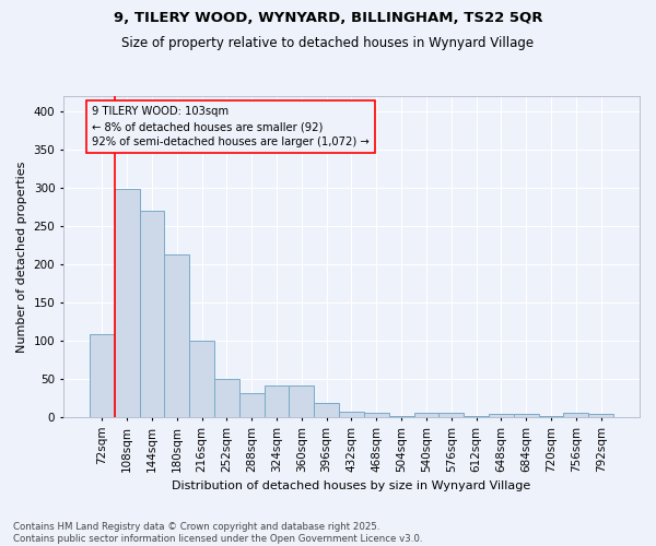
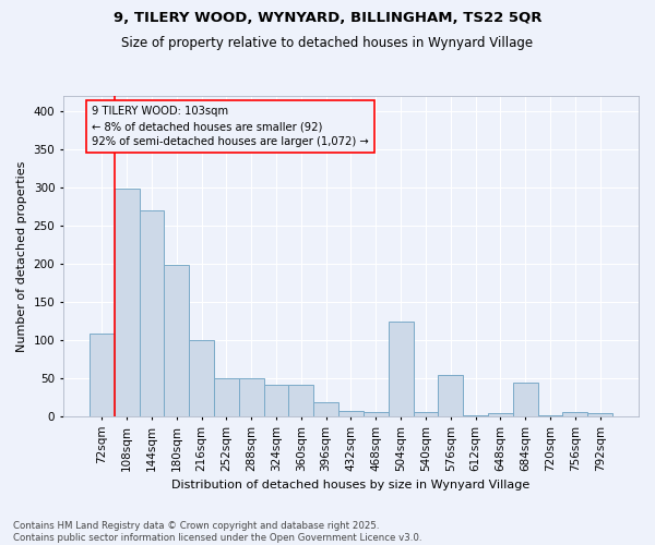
180sqm: 213 -> 198
288sqm: 31 -> 50
504sqm: 2 -> 124
576sqm: 5 -> 54
684sqm: 4 -> 44
